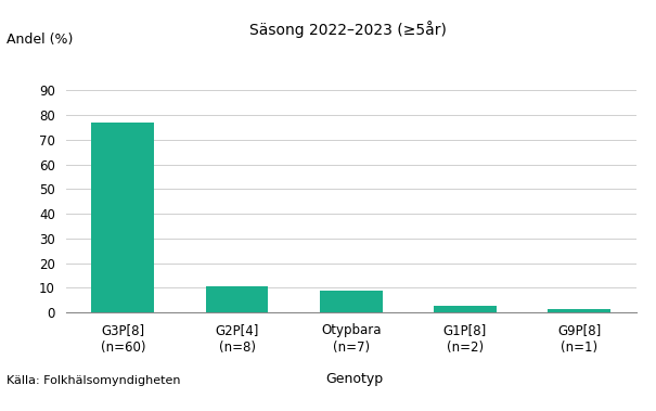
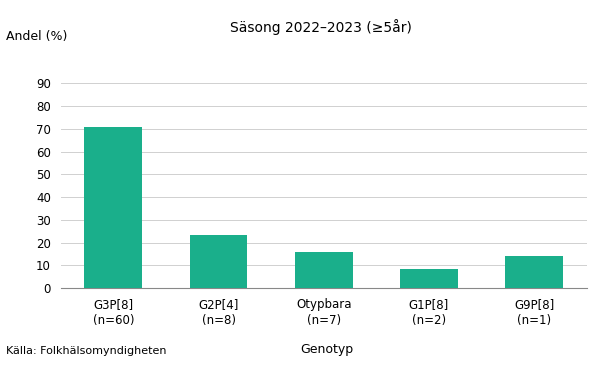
G3P[8] (n=60): 77.0 -> 71.0
G2P[4] (n=8): 10.5 -> 23.5
Otypbara (n=7): 9.0 -> 16.0
G1P[8] (n=2): 2.7 -> 8.5
G9P[8] (n=1): 1.3 -> 14.0
